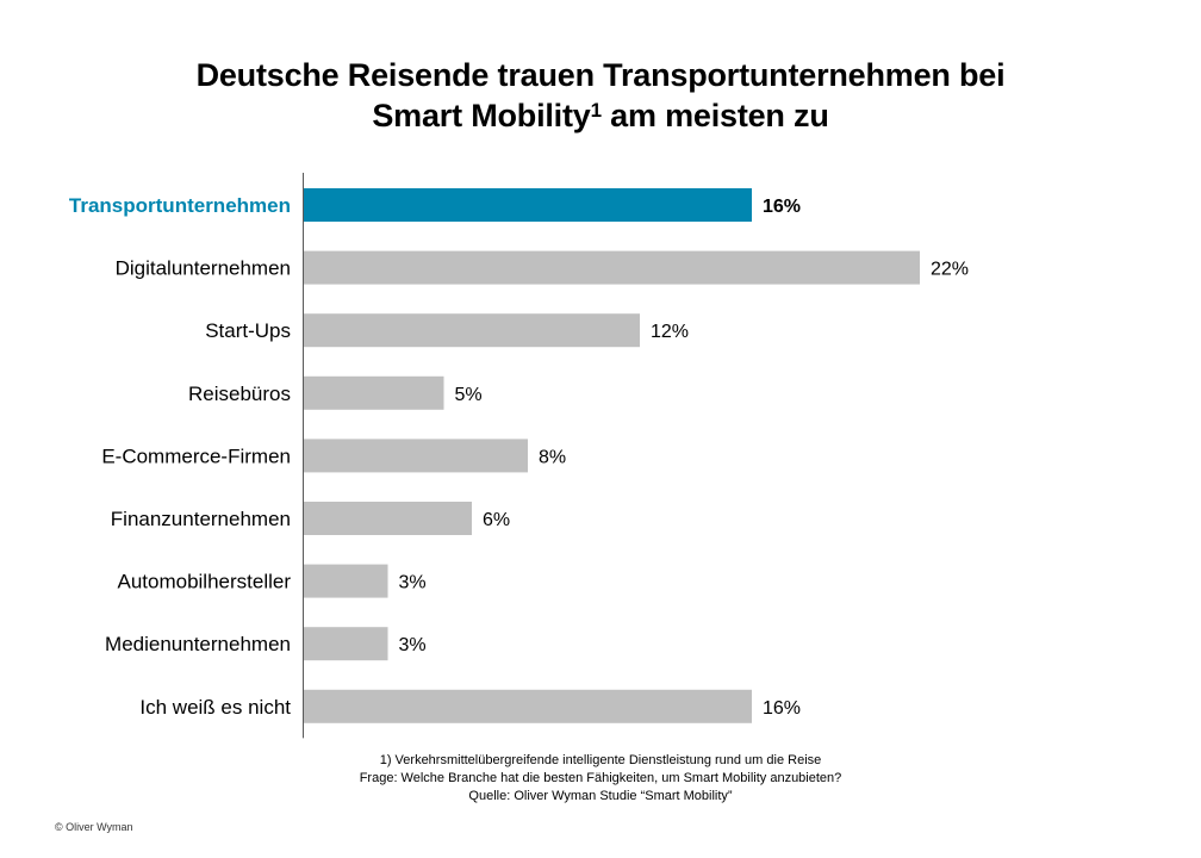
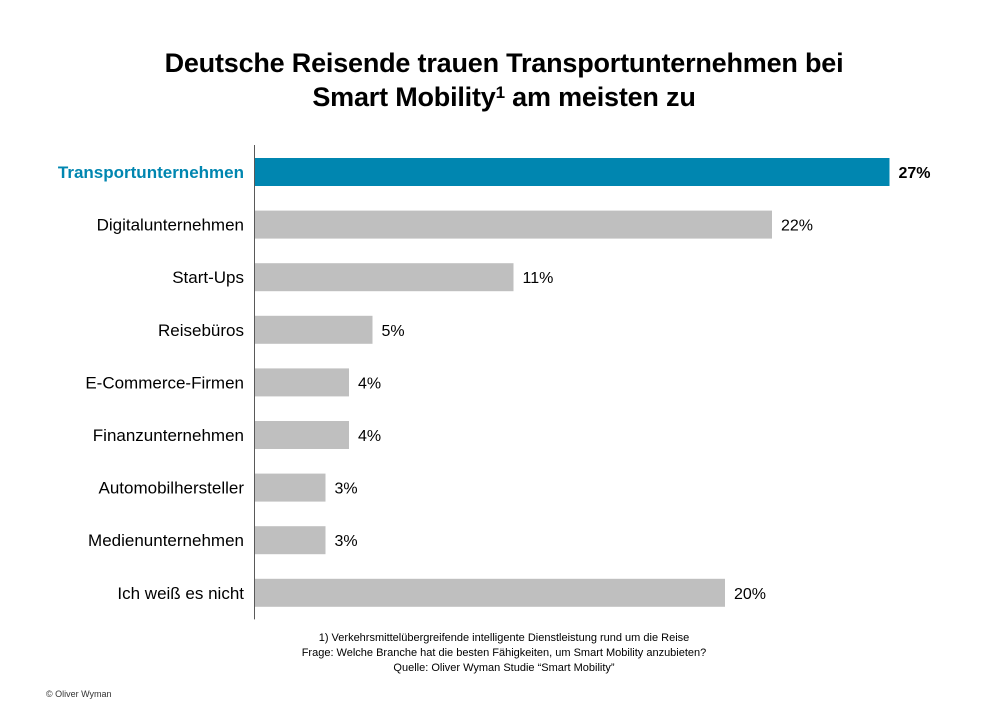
Transportunternehmen: 16% -> 27%
Start-Ups: 12% -> 11%
E-Commerce-Firmen: 8% -> 4%
Finanzunternehmen: 6% -> 4%
Ich weiß es nicht: 16% -> 20%
